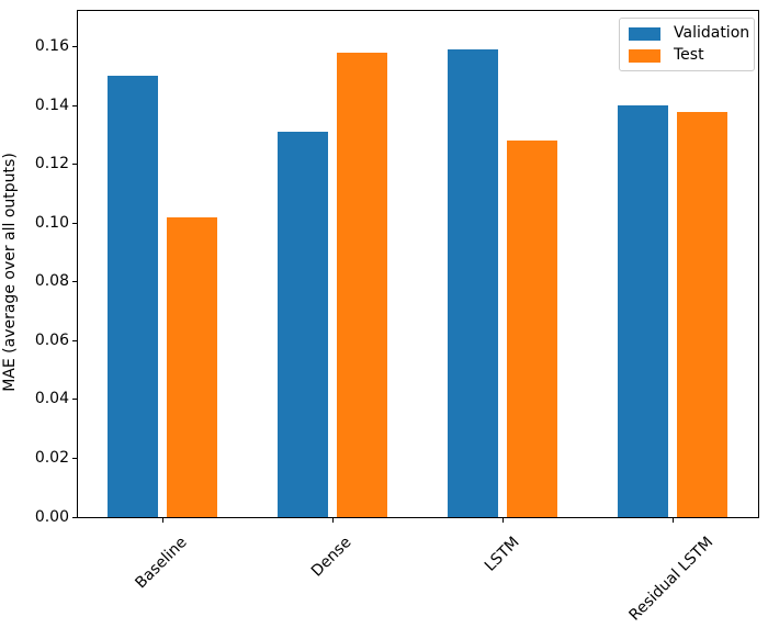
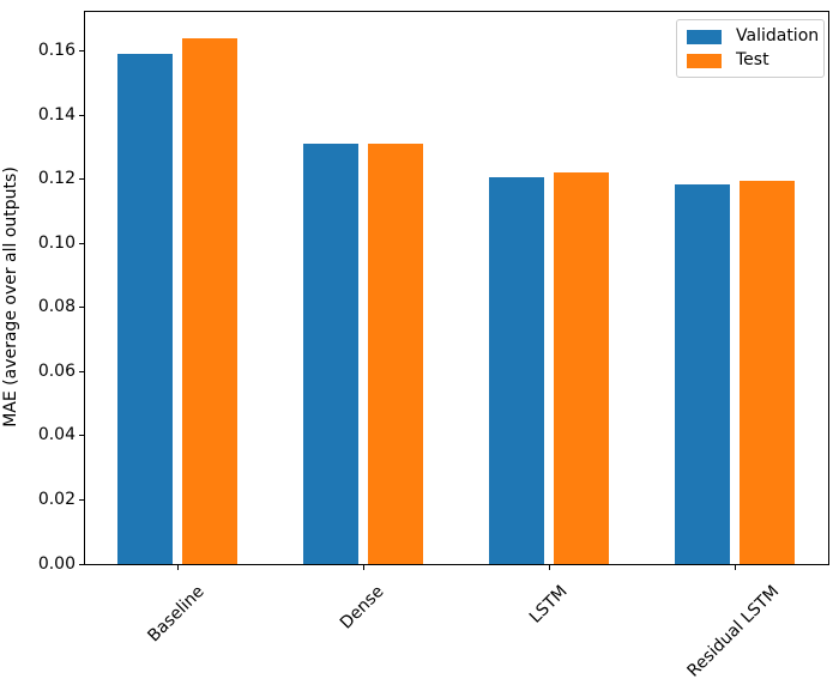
Validation/Baseline: 0.150 -> 0.159
Test/Baseline: 0.102 -> 0.164
Test/Dense: 0.158 -> 0.131
Validation/LSTM: 0.159 -> 0.120
Test/LSTM: 0.128 -> 0.122
Validation/Residual LSTM: 0.140 -> 0.118
Test/Residual LSTM: 0.138 -> 0.119
